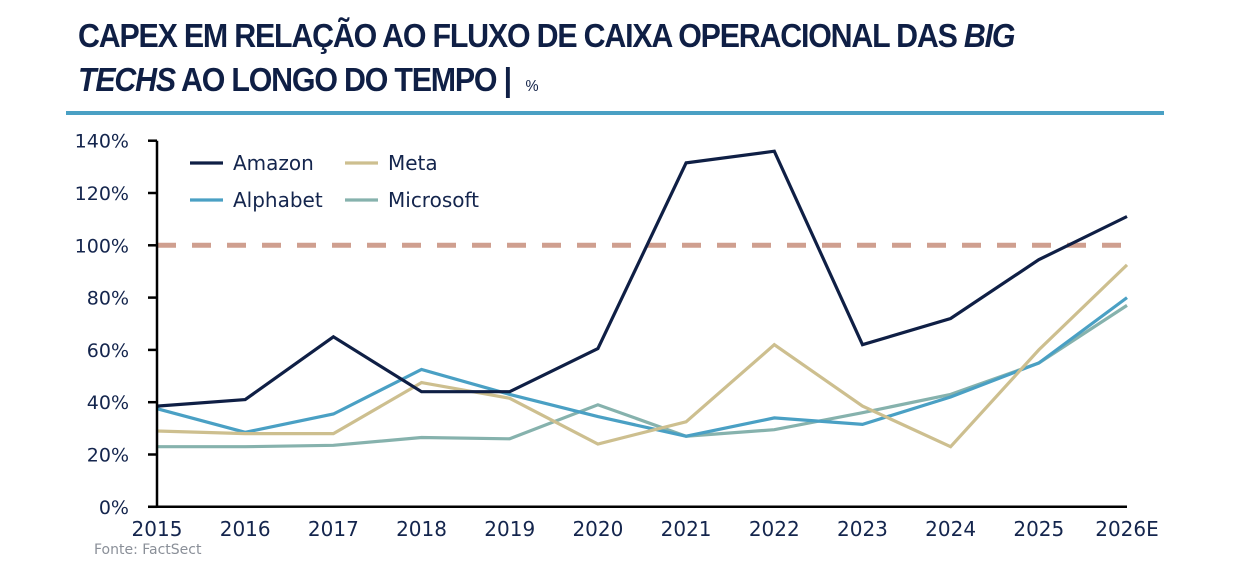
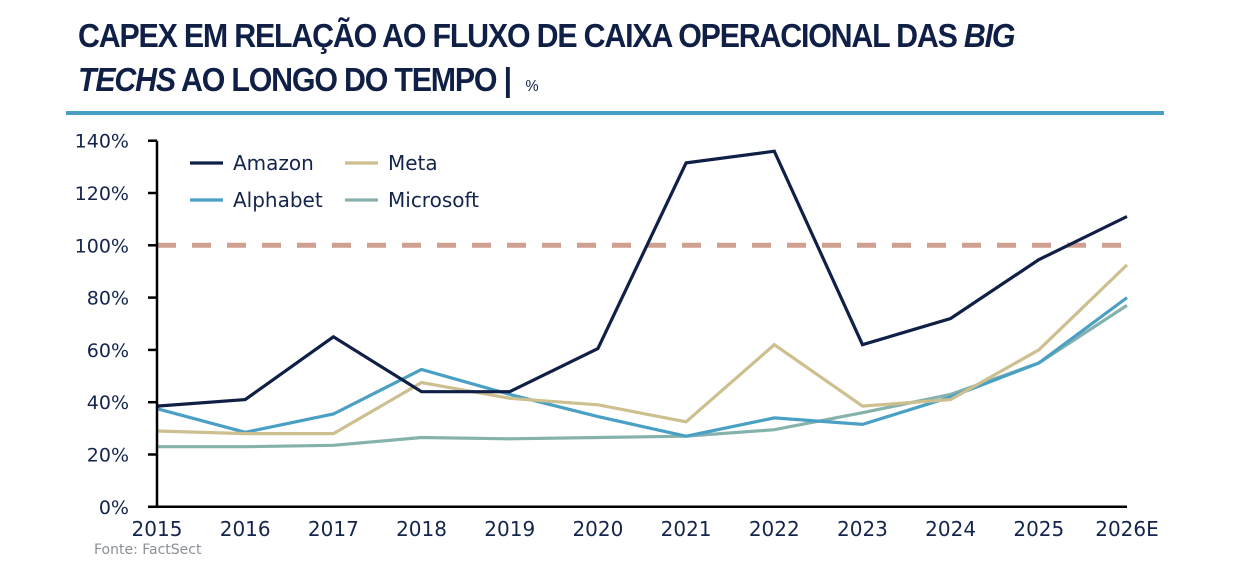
Meta/2020: 24% -> 39%
Microsoft/2020: 39% -> 26%
Meta/2024: 23% -> 41%
